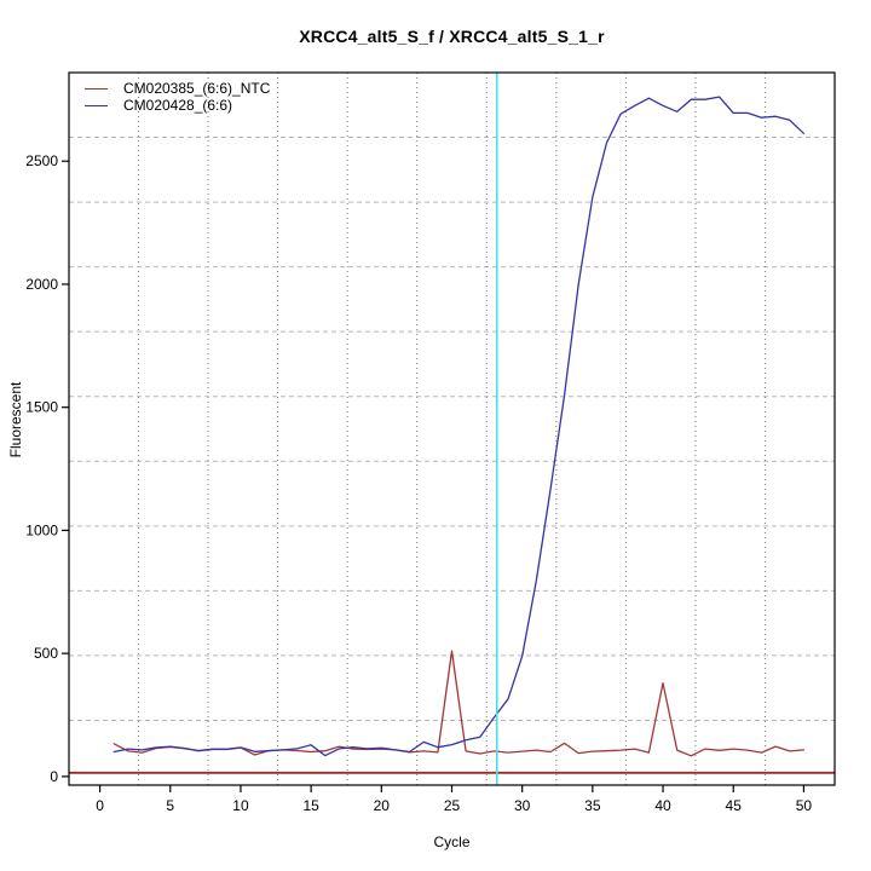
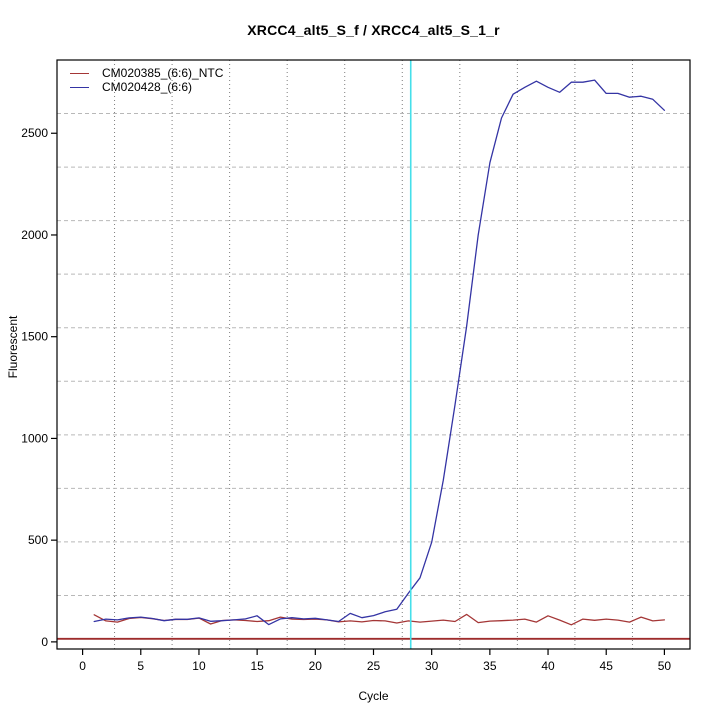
CM020385_(6:6)_NTC/25: 510 -> 100
CM020385_(6:6)_NTC/40: 380 -> 130
